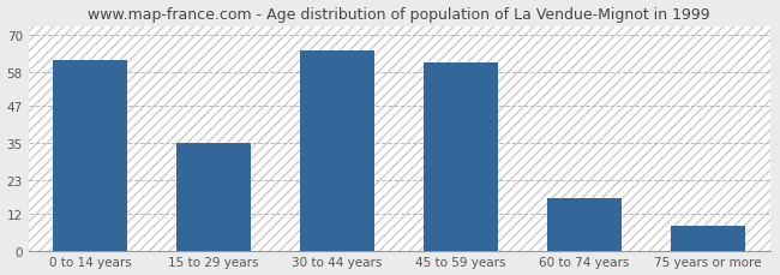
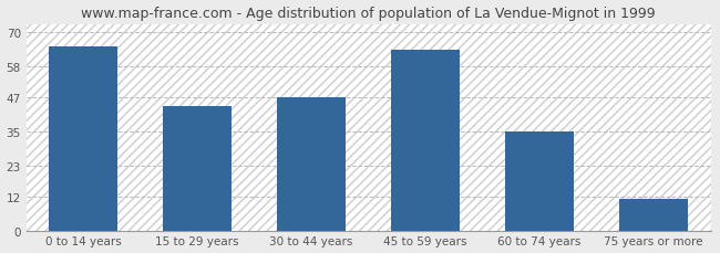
0 to 14 years: 62 -> 65
15 to 29 years: 35 -> 44
30 to 44 years: 65 -> 47
45 to 59 years: 61 -> 64
60 to 74 years: 17 -> 35
75 years or more: 8 -> 11
